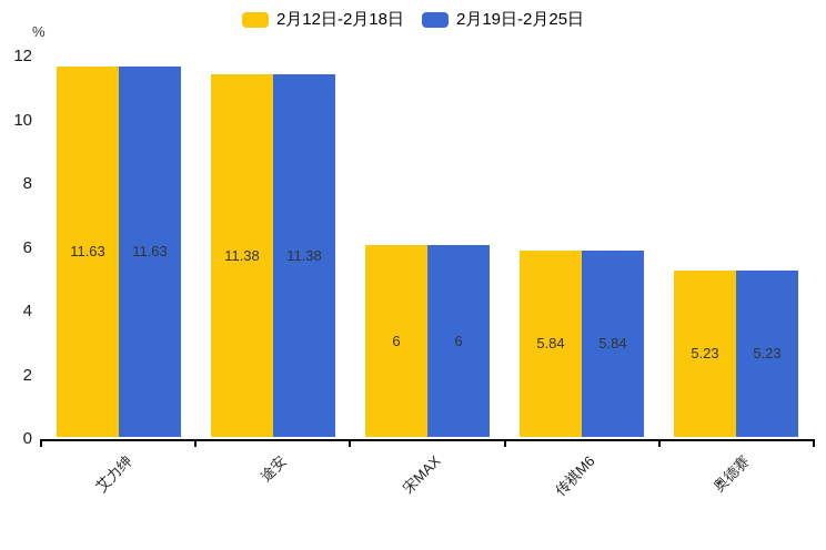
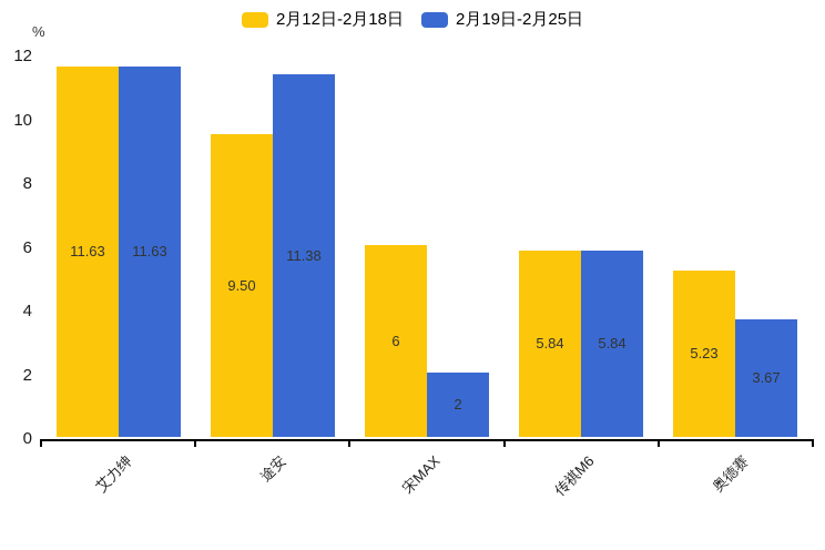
2月12日-2月18日/途安: 11.38 -> 9.50
2月19日-2月25日/宋MAX: 6 -> 2
2月19日-2月25日/奥德赛: 5.23 -> 3.67
